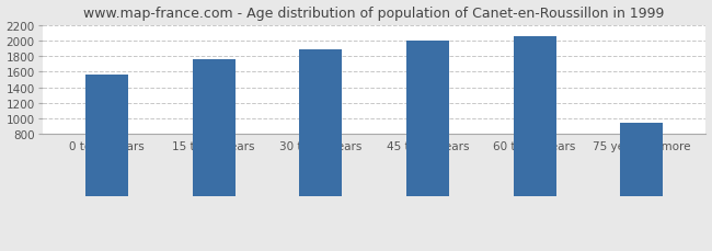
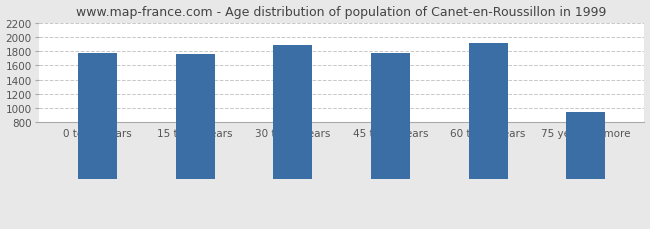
0 to 14 years: 1560 -> 1780
45 to 59 years: 2000 -> 1780
60 to 74 years: 2060 -> 1920
